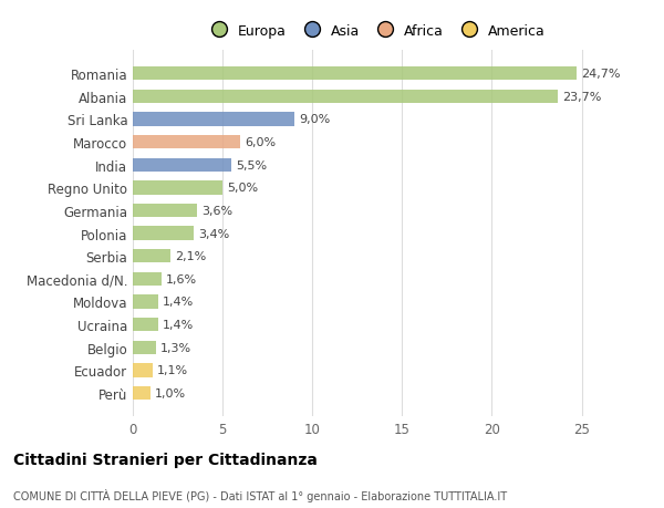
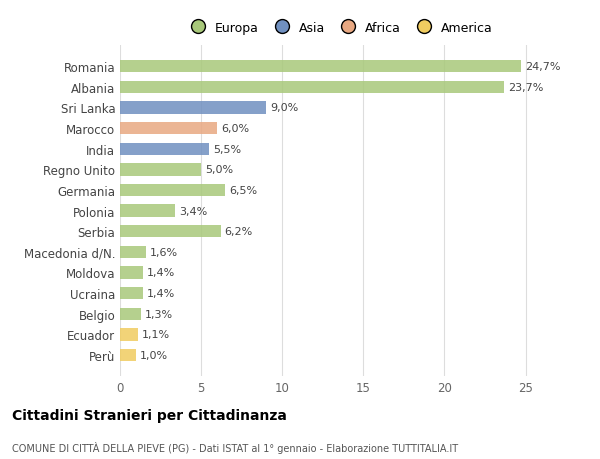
Germania: 3,6% -> 6,5%
Serbia: 2,1% -> 6,2%
